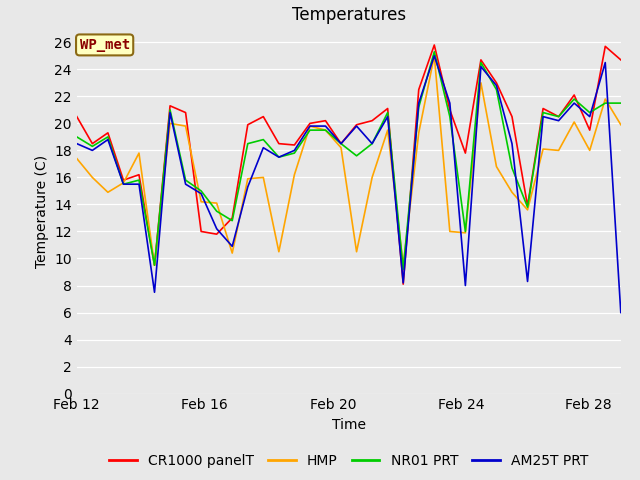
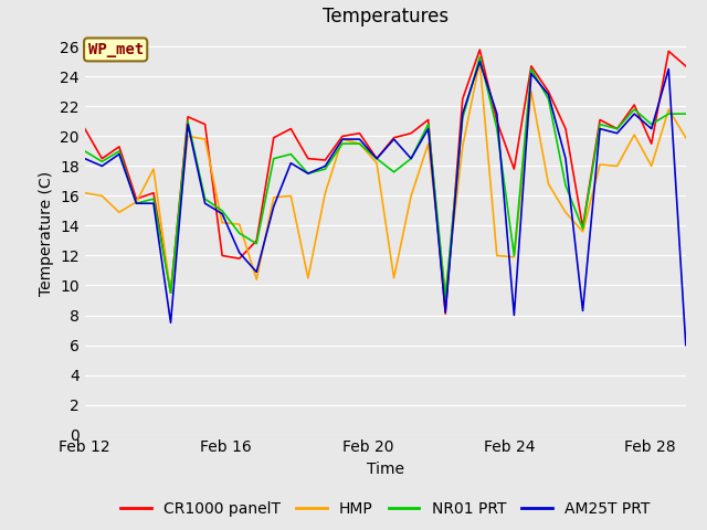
HMP/Feb 12: 17.4 -> 16.2
